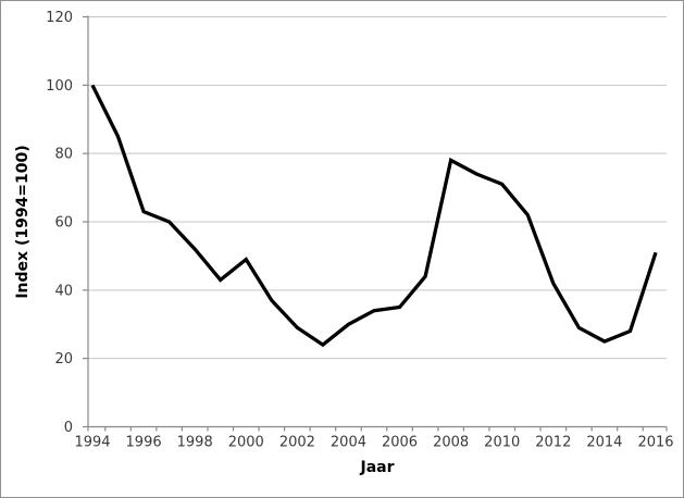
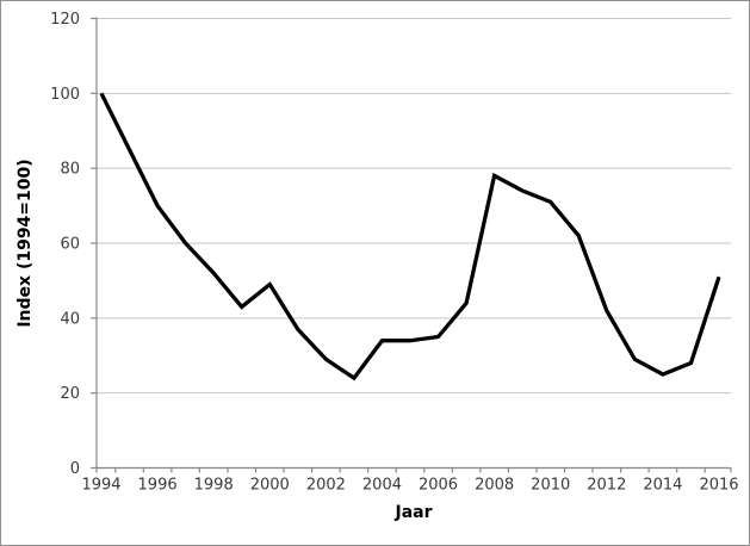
1996: 63 -> 70
2004: 30 -> 34
